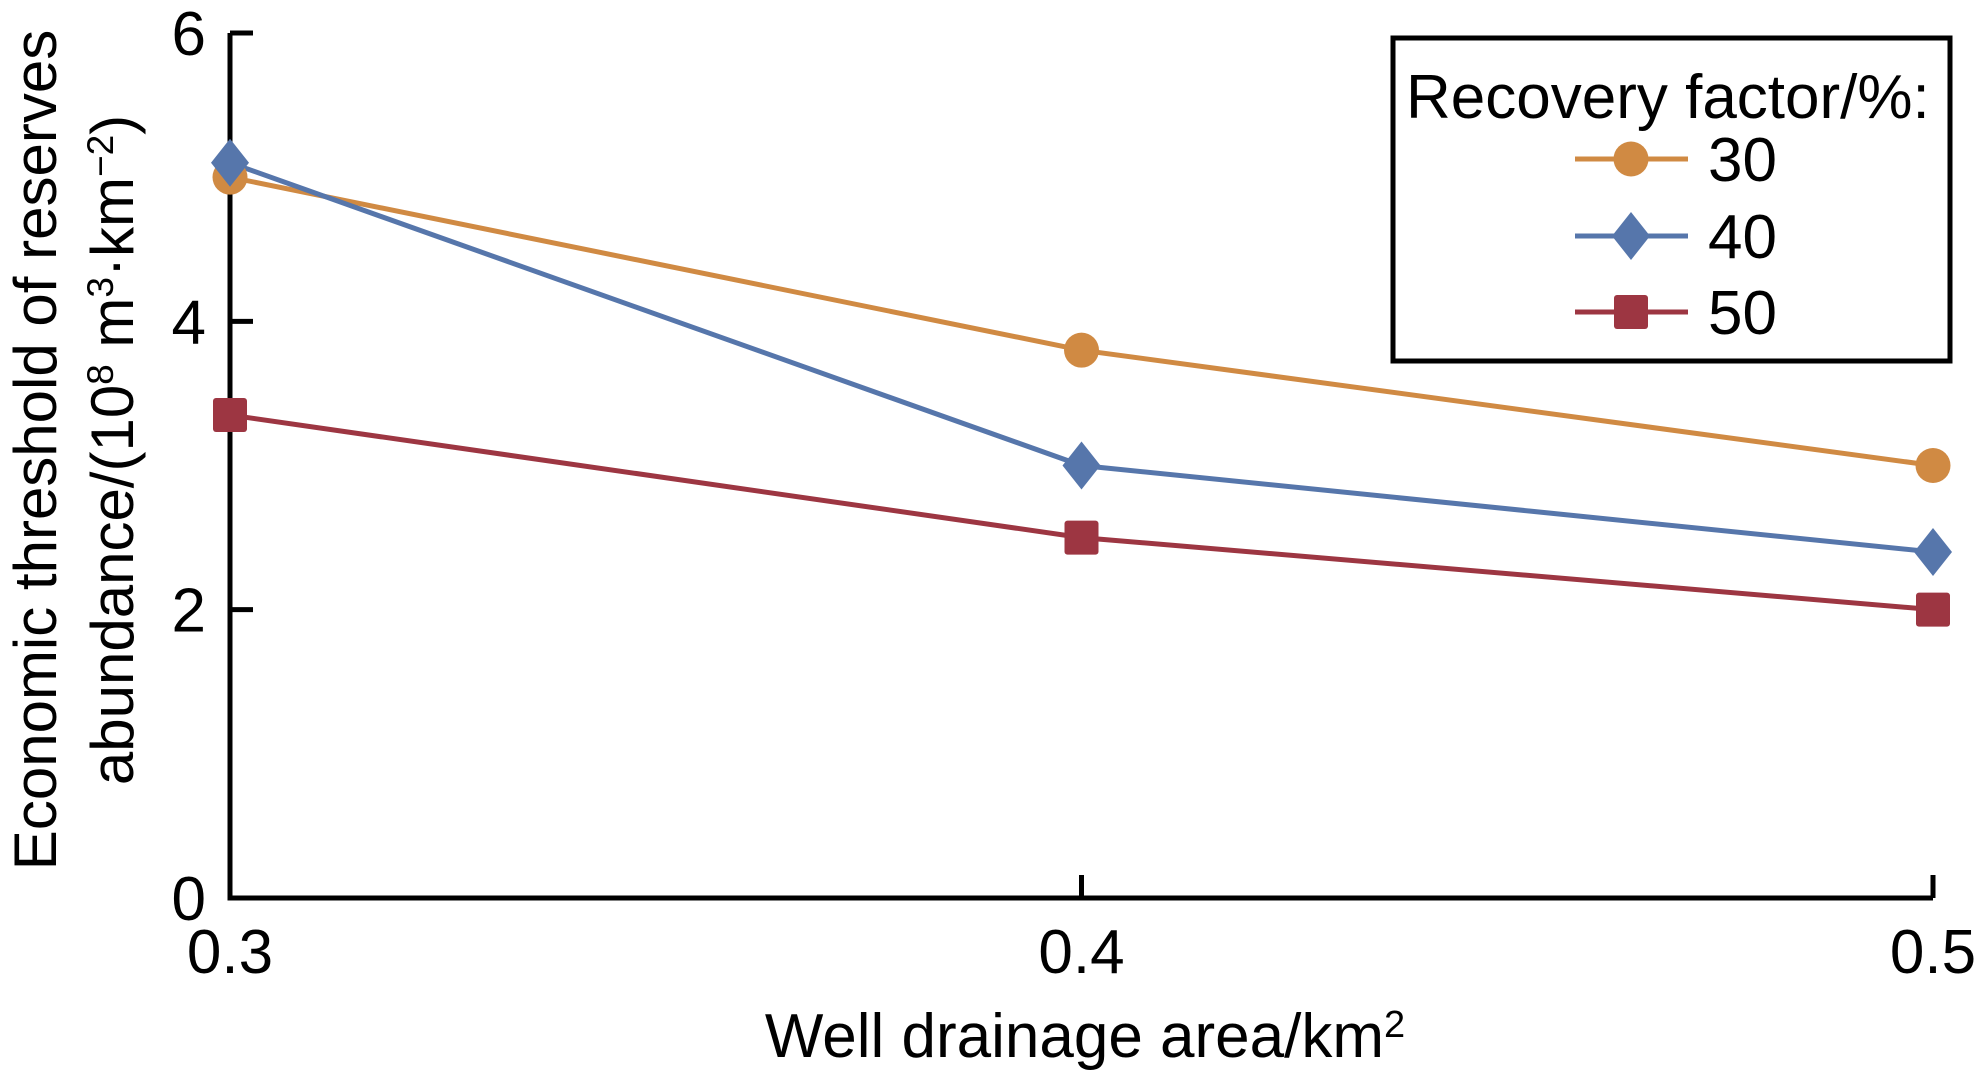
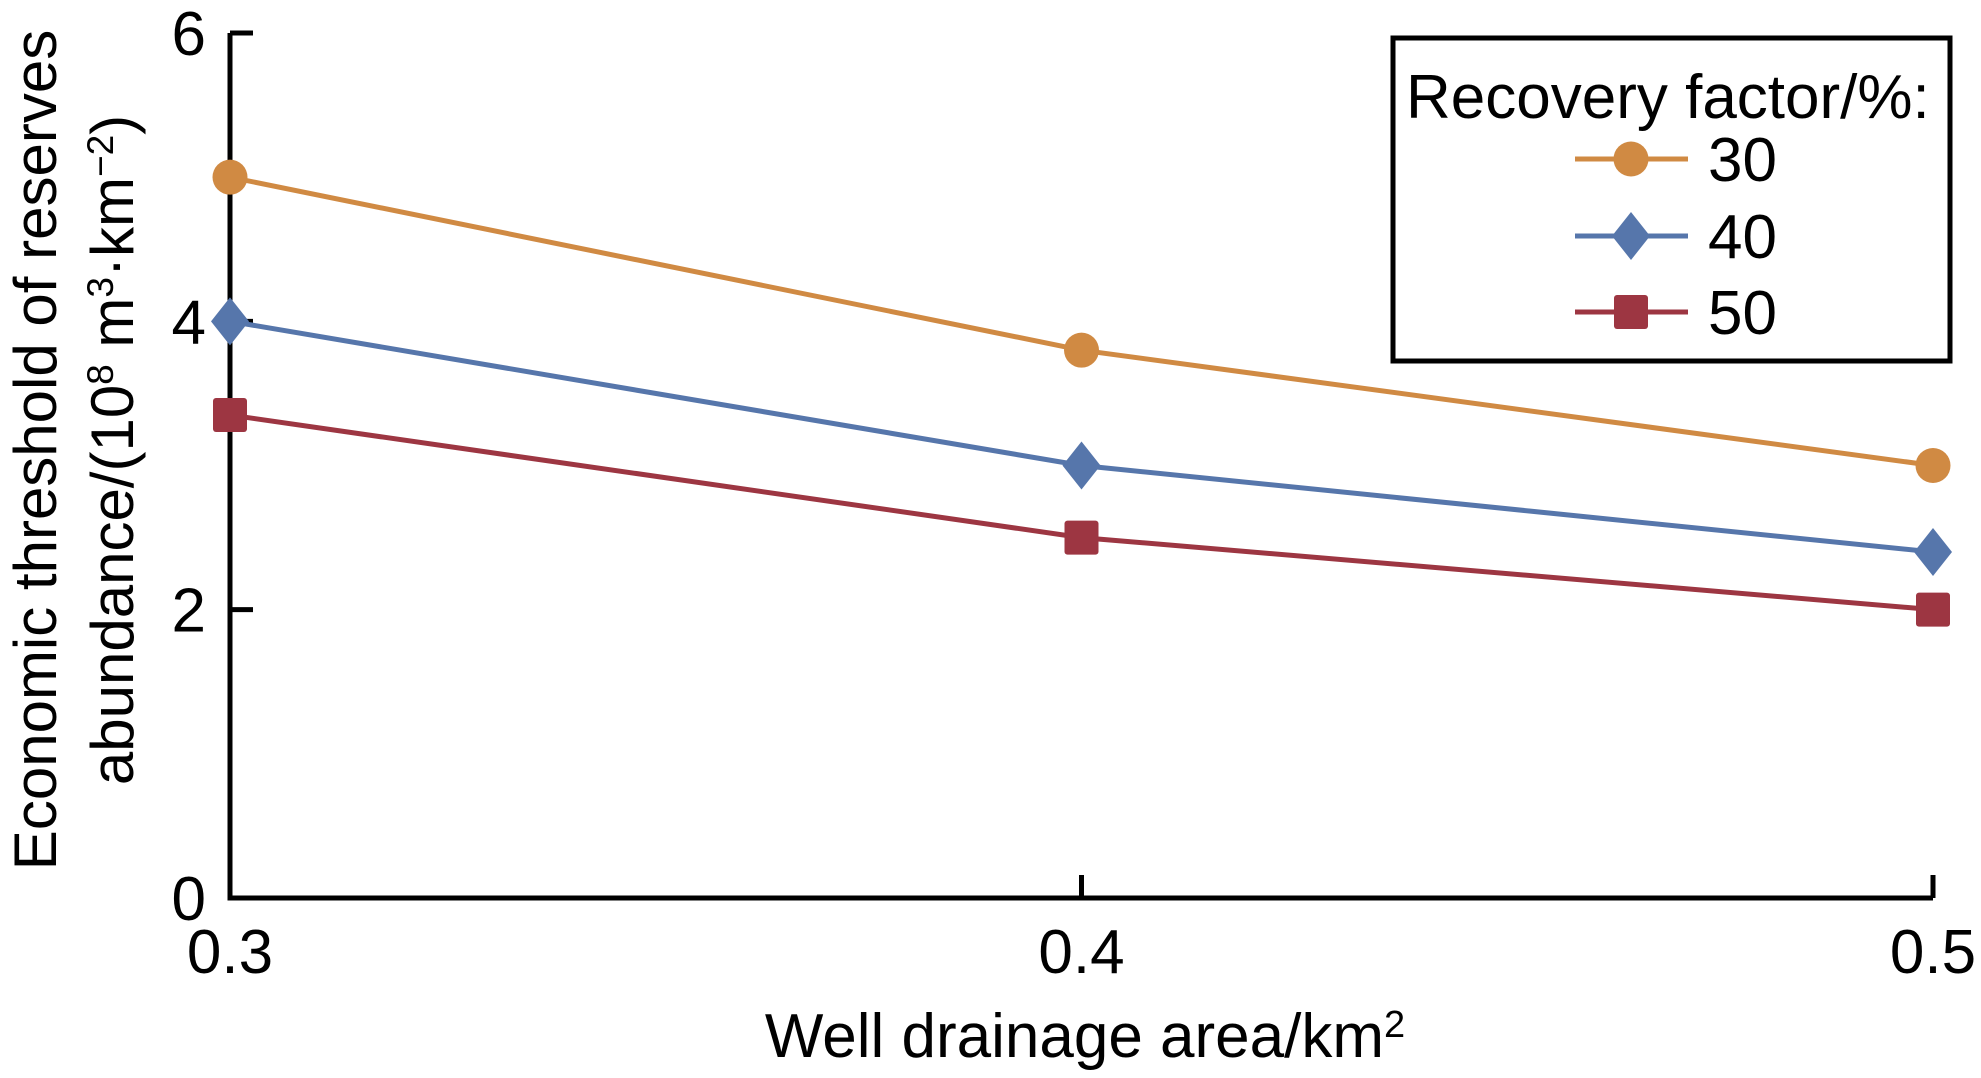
40/0.3: 5.1 -> 4.0
